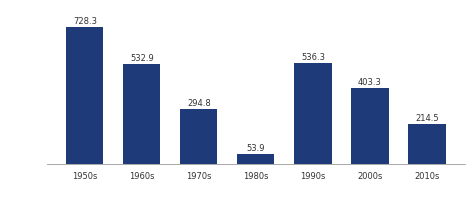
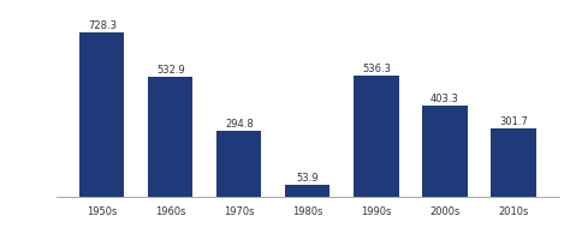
2010s: 214.5 -> 301.7
